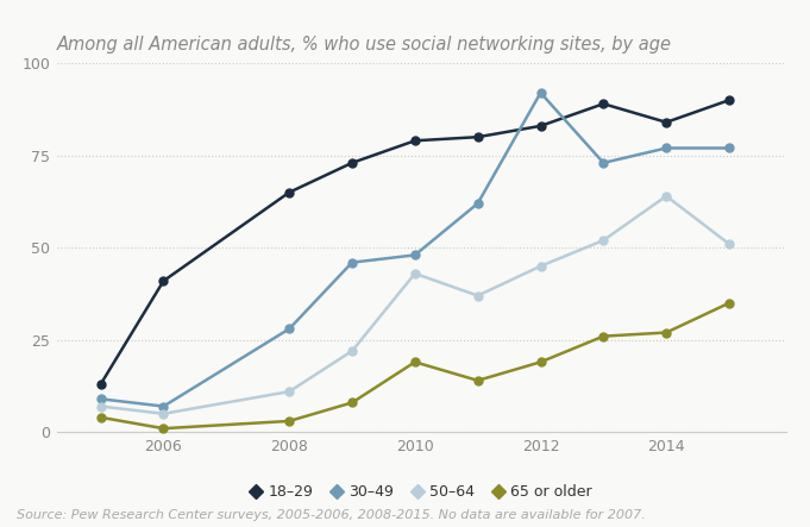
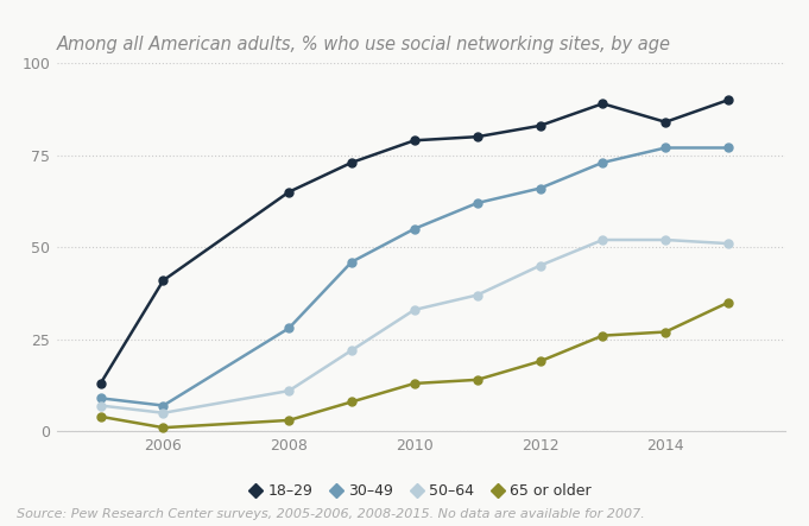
30–49/2010: 48 -> 55
50–64/2010: 43 -> 33
65 or older/2010: 19 -> 13
30–49/2012: 92 -> 66
50–64/2014: 64 -> 52
